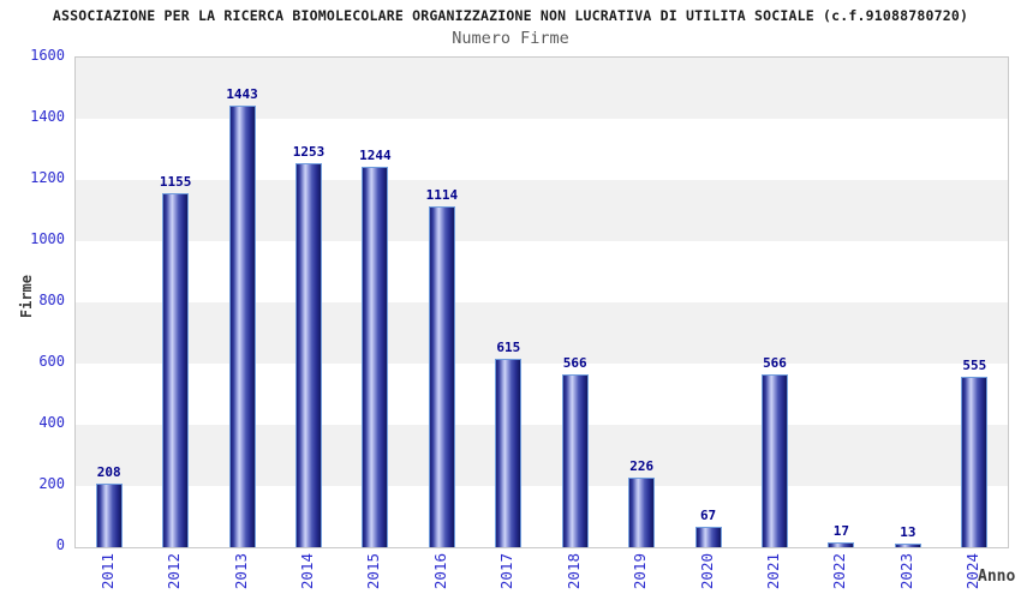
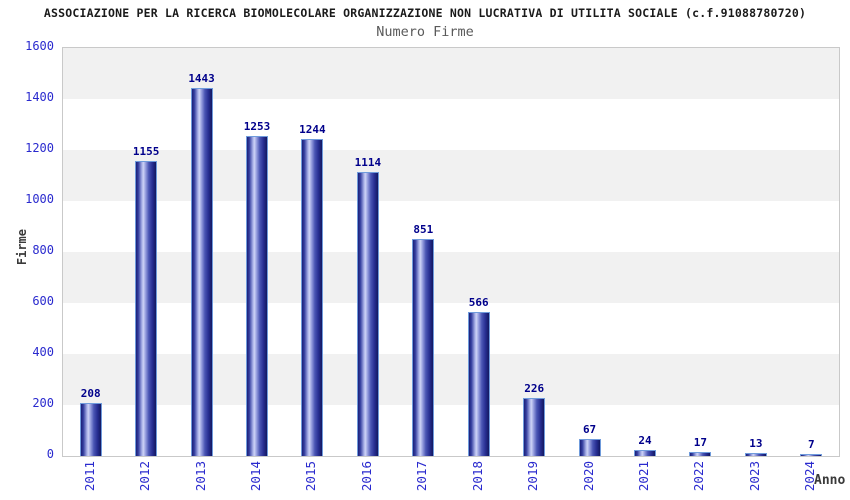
2017: 615 -> 851
2021: 566 -> 24
2024: 555 -> 7
